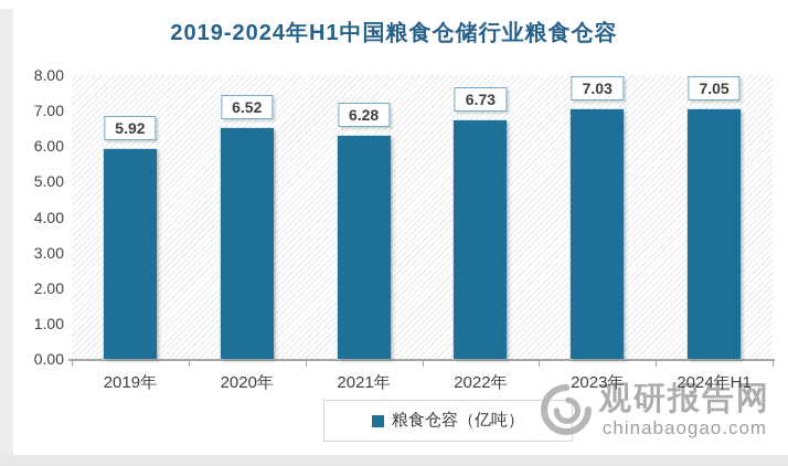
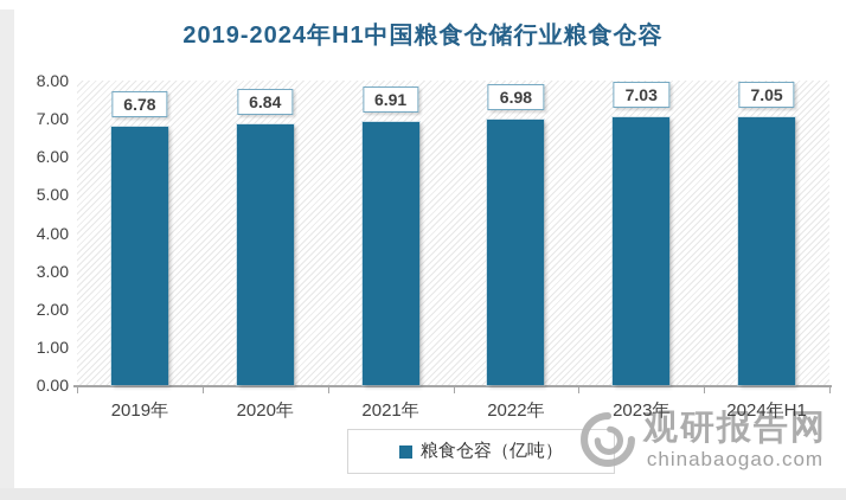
2019年: 5.92 -> 6.78
2020年: 6.52 -> 6.84
2021年: 6.28 -> 6.91
2022年: 6.73 -> 6.98
